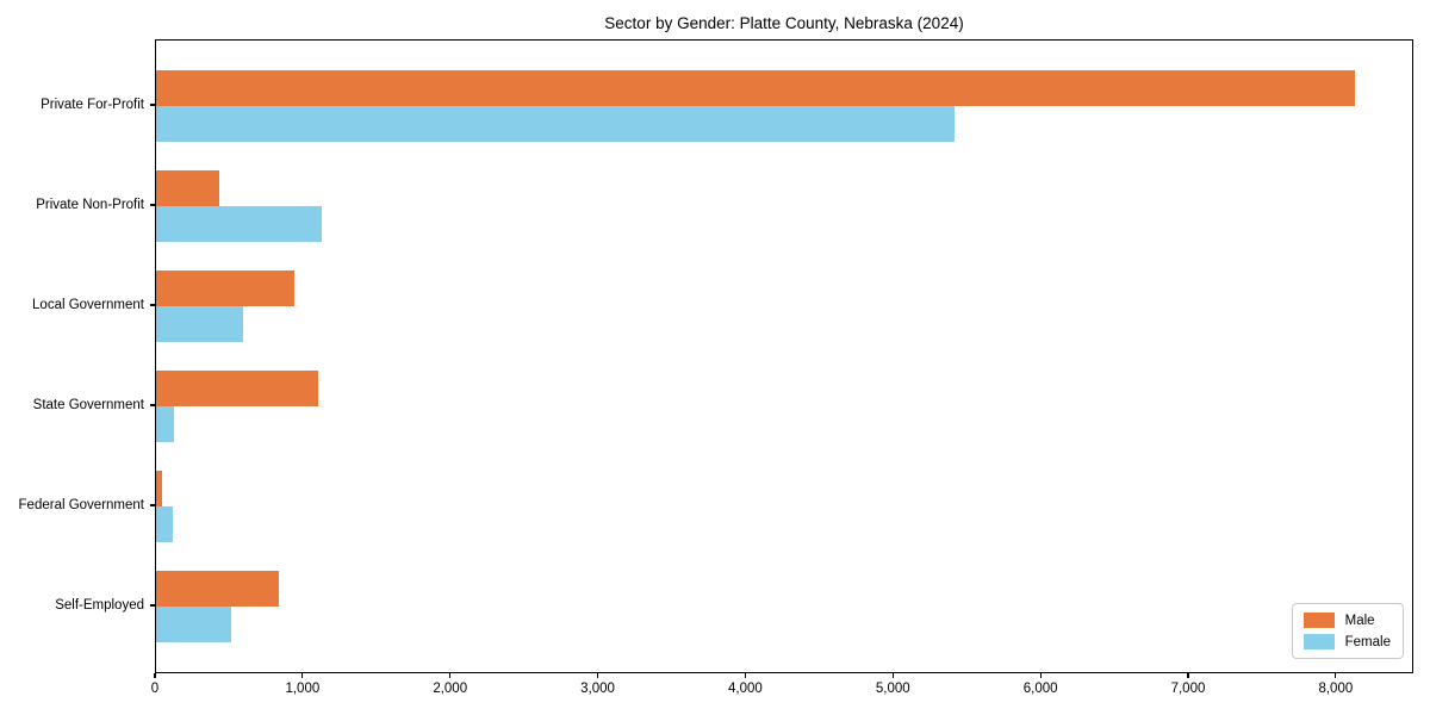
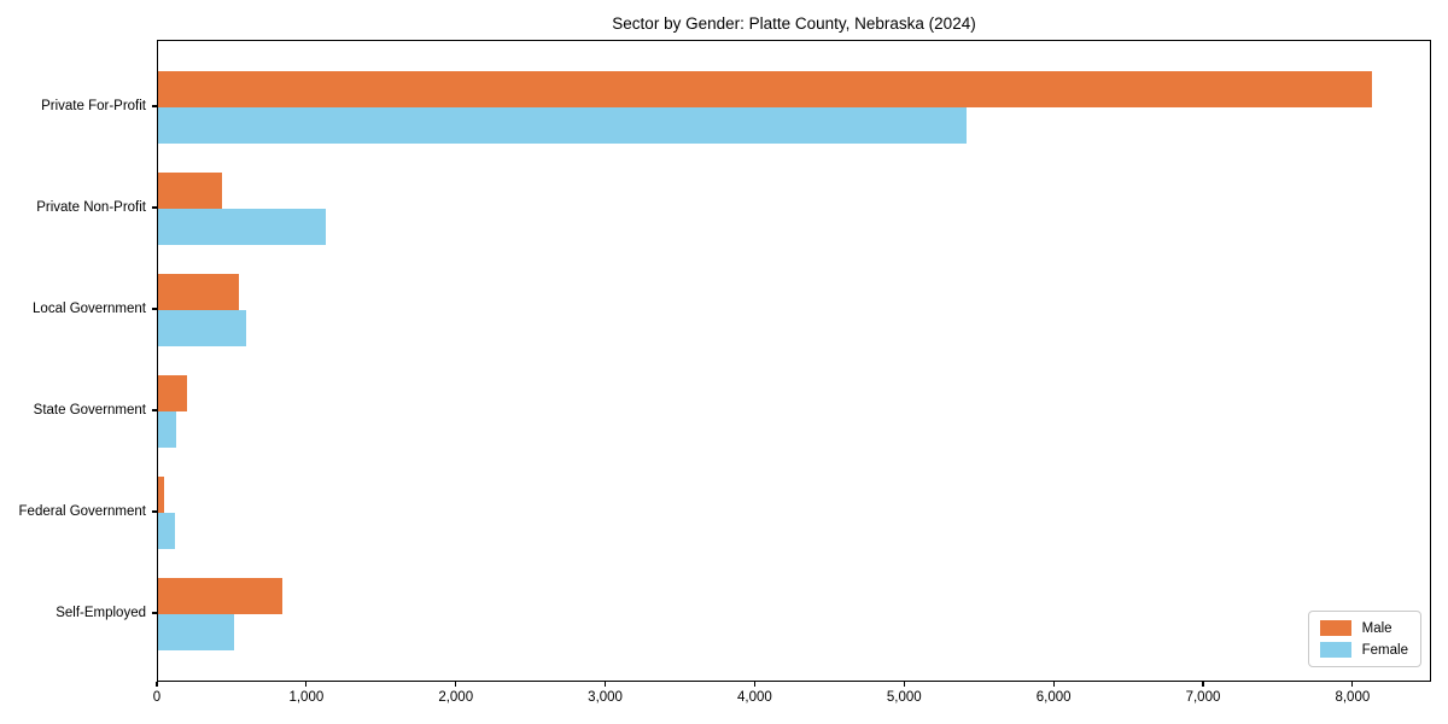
Male/Local Government: 940 -> 540
Male/State Government: 1100 -> 190
